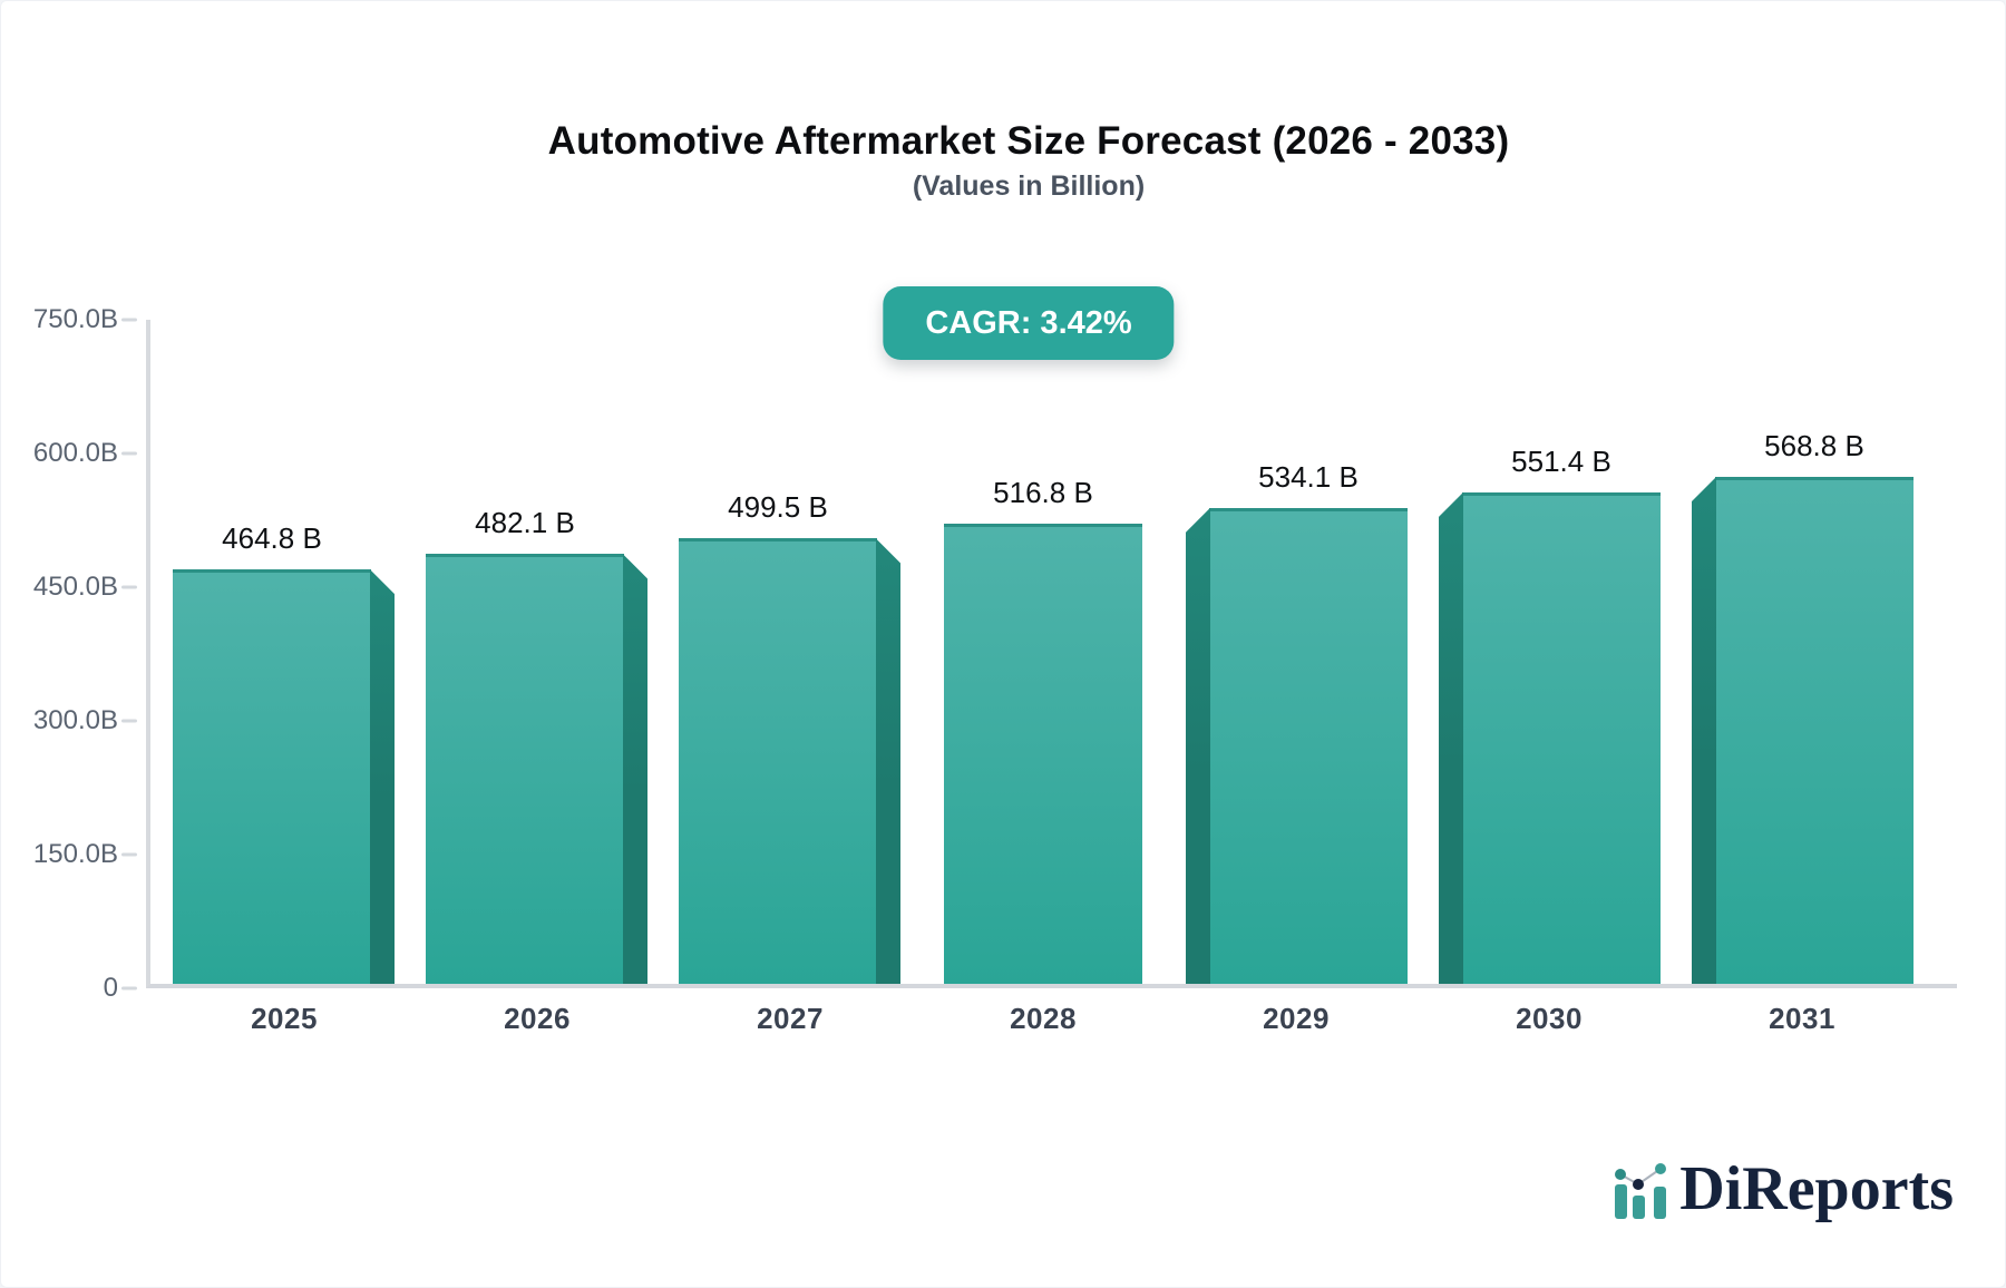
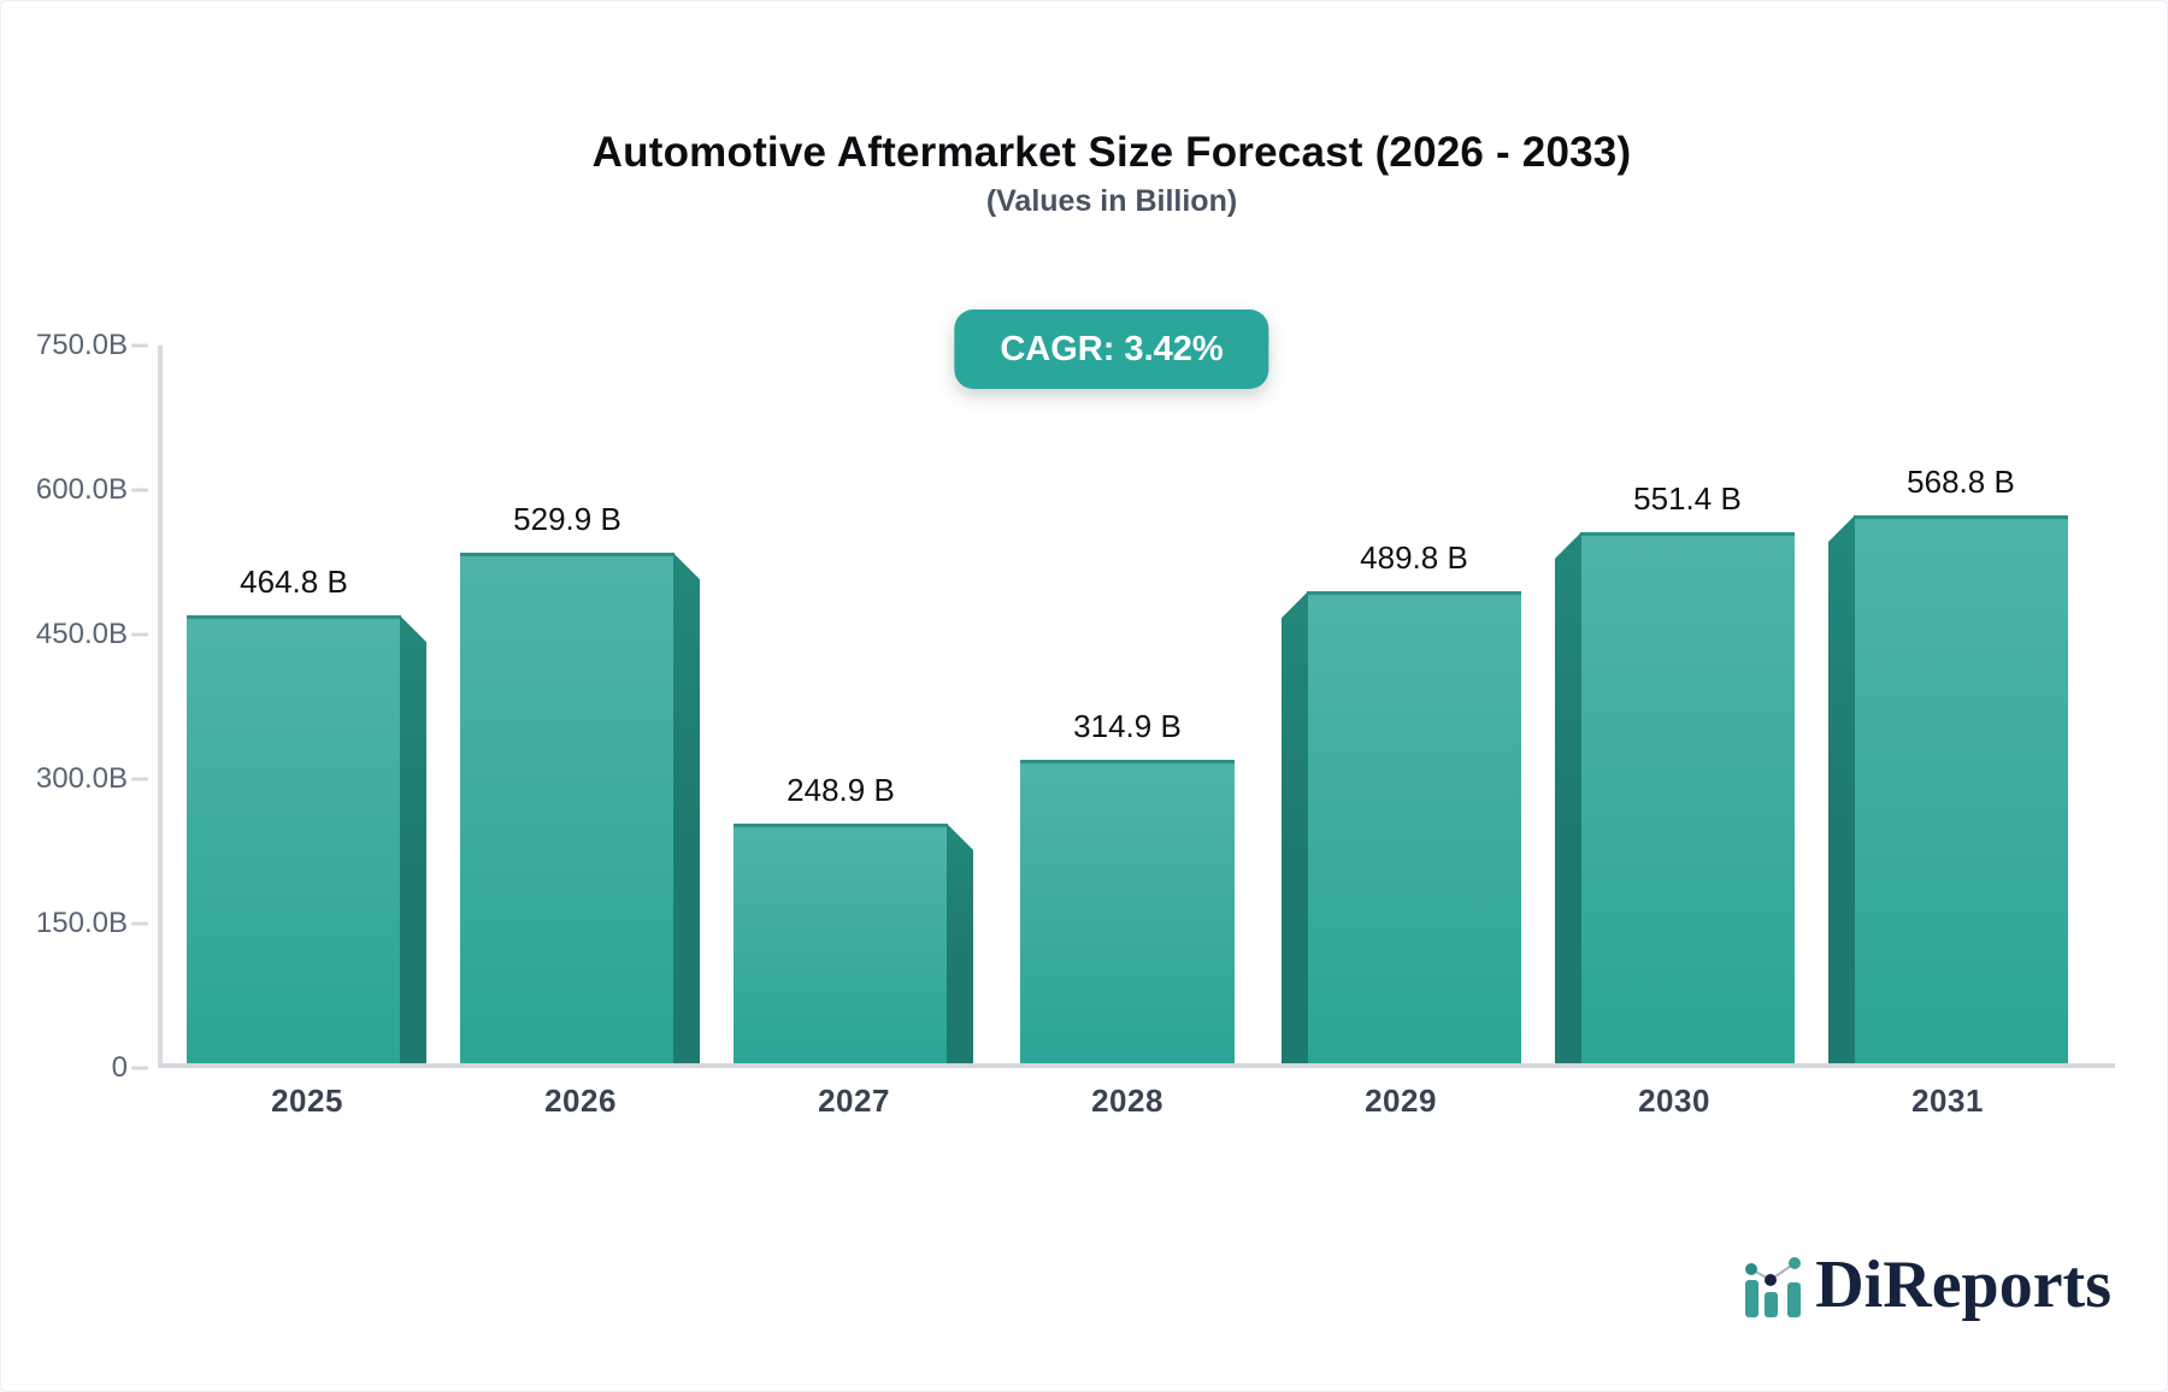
2026: 482.1 -> 529.9
2027: 499.5 -> 248.9
2028: 516.8 -> 314.9
2029: 534.1 -> 489.8
